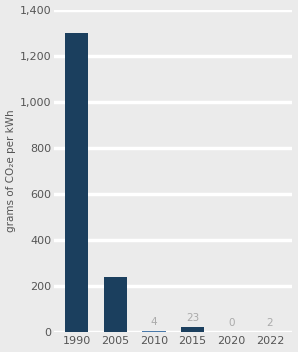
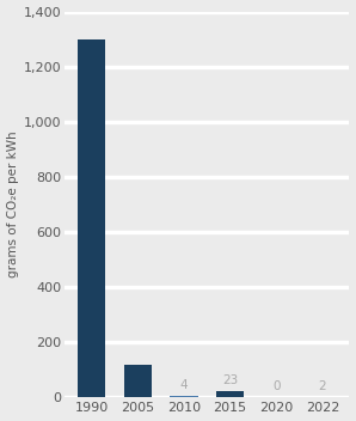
2005: 240 -> 120
